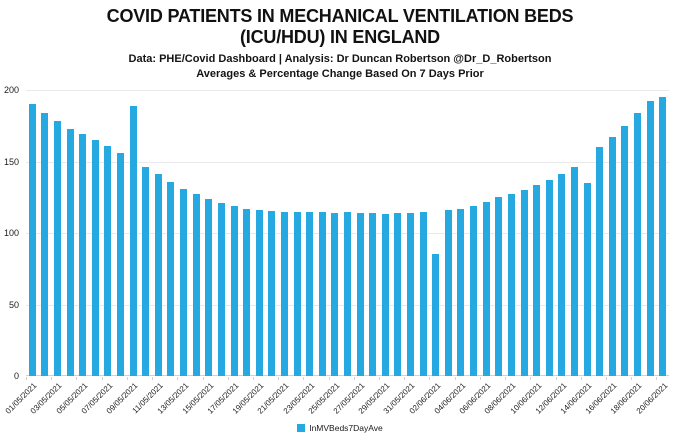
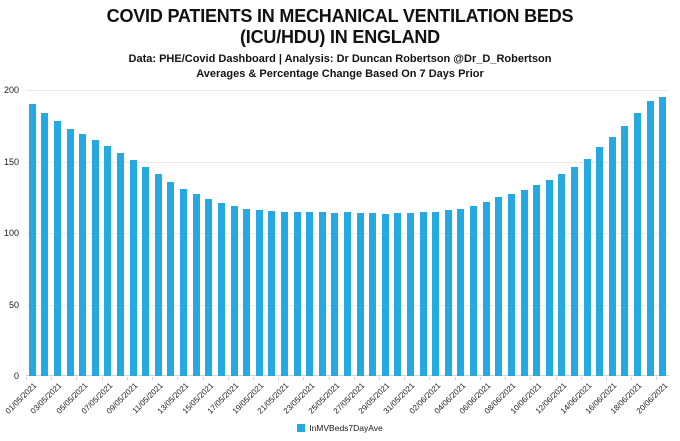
09/05/2021: 189 -> 151
02/06/2021: 85 -> 115
14/06/2021: 135 -> 152
